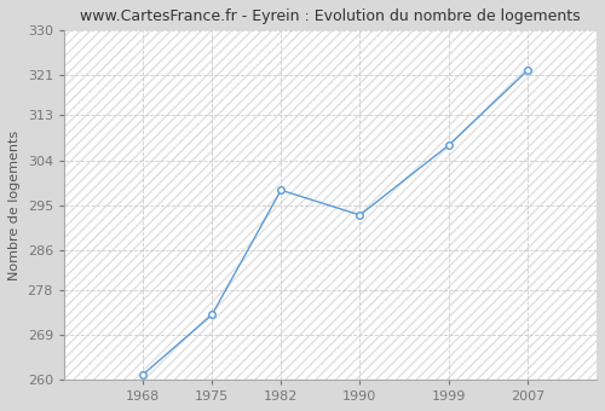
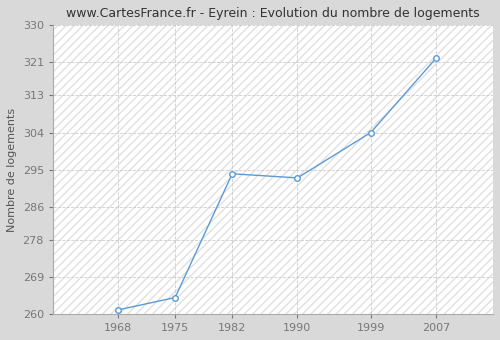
1975: 273 -> 264
1982: 298 -> 294
1999: 307 -> 304
